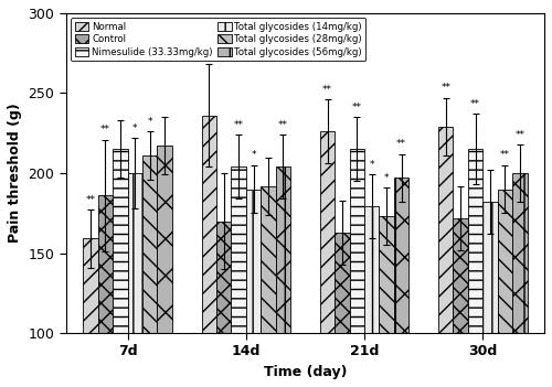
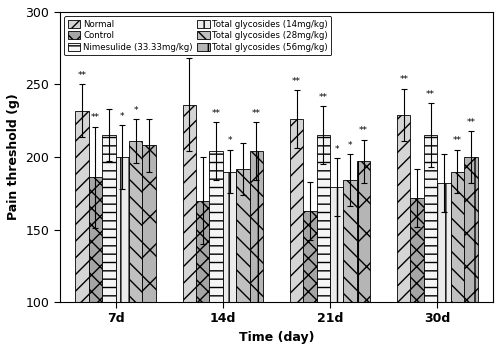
Normal/7d: 159 -> 232
Total glycosides (56mg/kg)/7d: 217 -> 208
Total glycosides (28mg/kg)/21d: 173 -> 184
